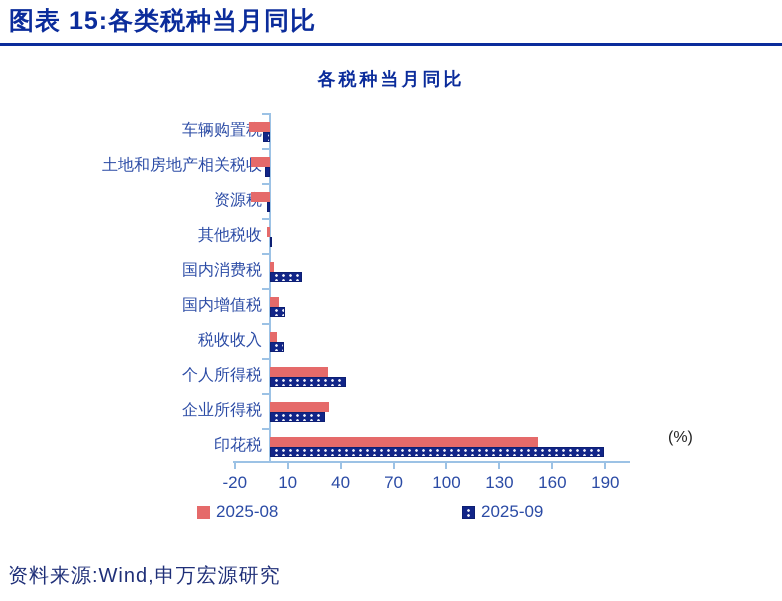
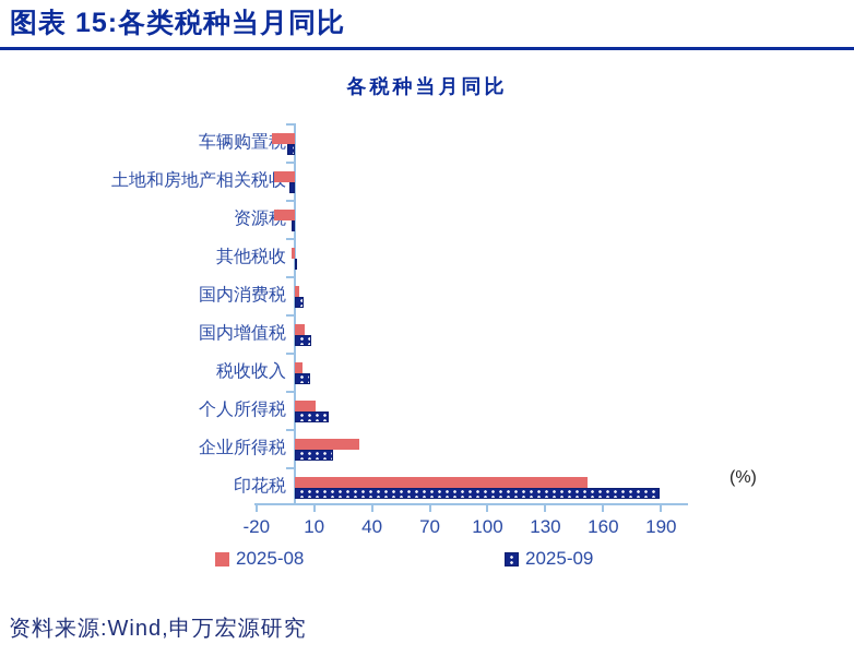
2025-09/国内消费税: 18 -> 4
2025-08/个人所得税: 33 -> 10
2025-09/个人所得税: 43 -> 18
2025-09/企业所得税: 31 -> 20
